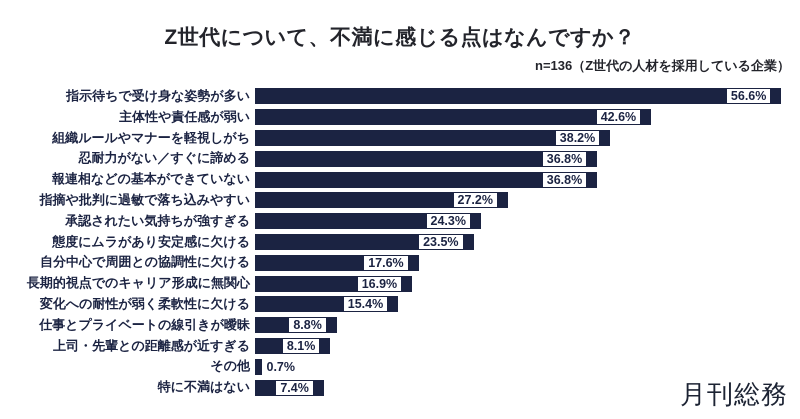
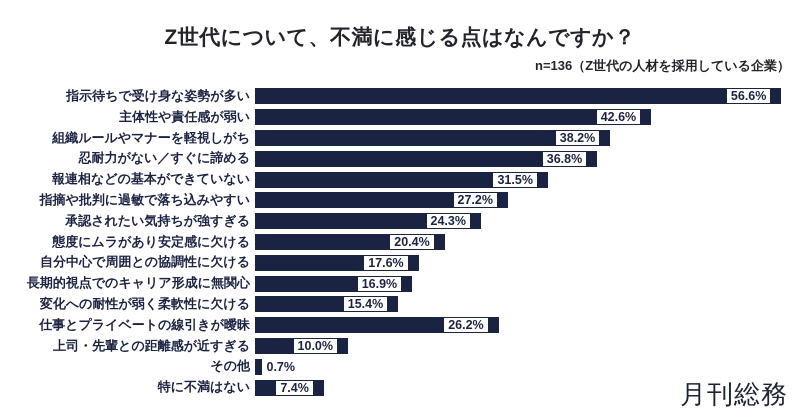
報連相などの基本ができていない: 36.8% -> 31.5%
態度にムラがあり安定感に欠ける: 23.5% -> 20.4%
仕事とプライベートの線引きが曖昧: 8.8% -> 26.2%
上司・先輩との距離感が近すぎる: 8.1% -> 10.0%
